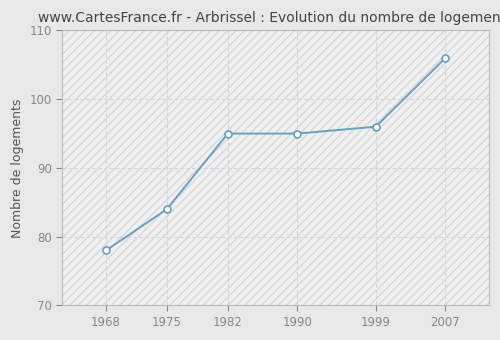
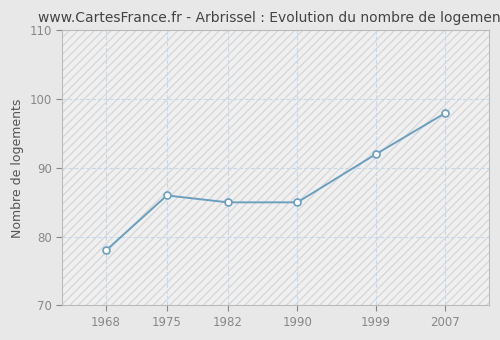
1975: 84 -> 86
1982: 95 -> 85
1990: 95 -> 85
1999: 96 -> 92
2007: 106 -> 98
